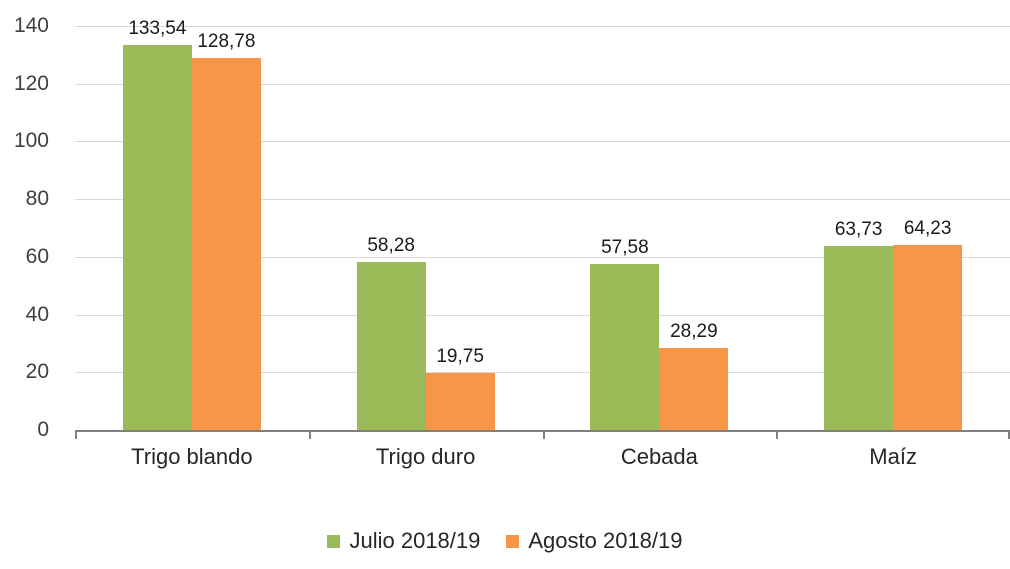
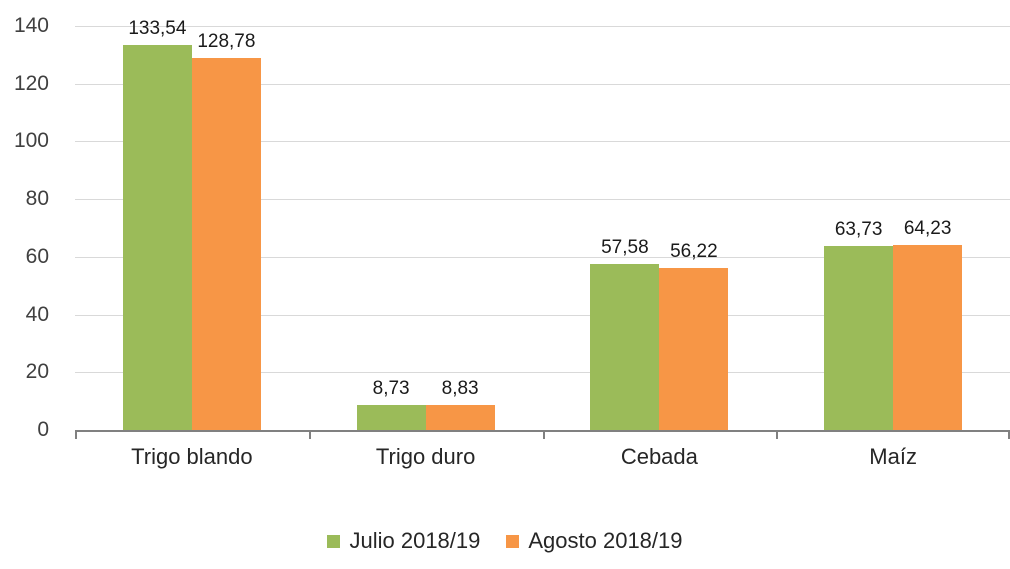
Julio 2018/19/Trigo duro: 58,28 -> 8,73
Agosto 2018/19/Trigo duro: 19,75 -> 8,83
Agosto 2018/19/Cebada: 28,29 -> 56,22
